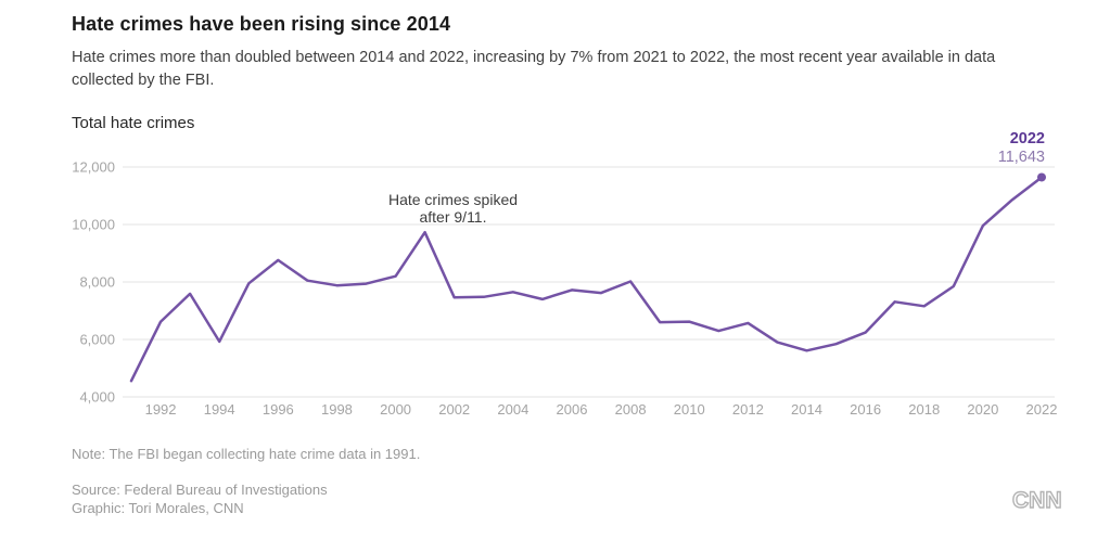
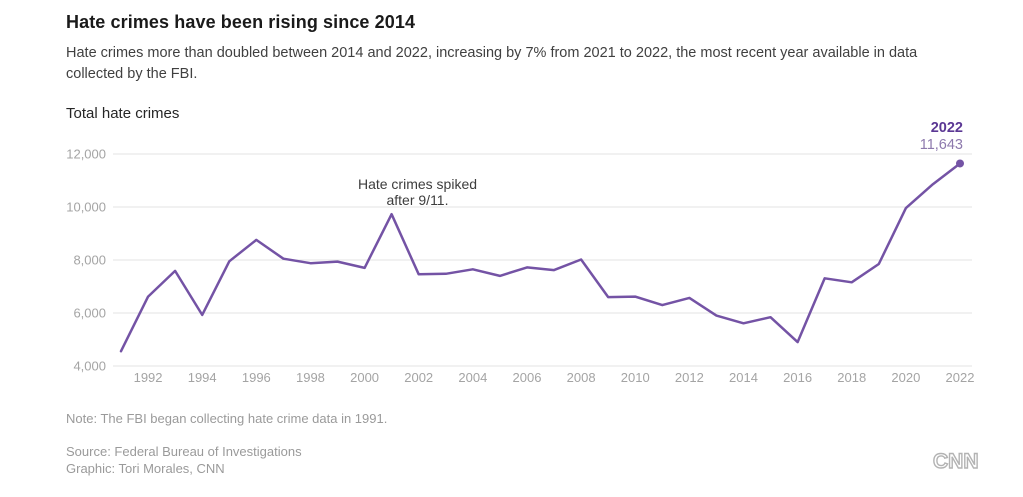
2000: 8200 -> 7700
2016: 6200 -> 4900
